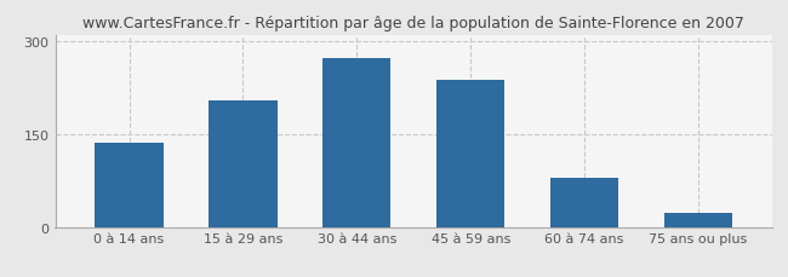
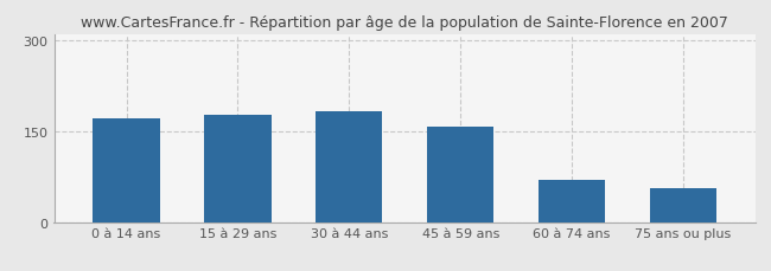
0 à 14 ans: 136 -> 172
15 à 29 ans: 204 -> 176
30 à 44 ans: 272 -> 182
45 à 59 ans: 238 -> 158
60 à 74 ans: 80 -> 70
75 ans ou plus: 22 -> 55
